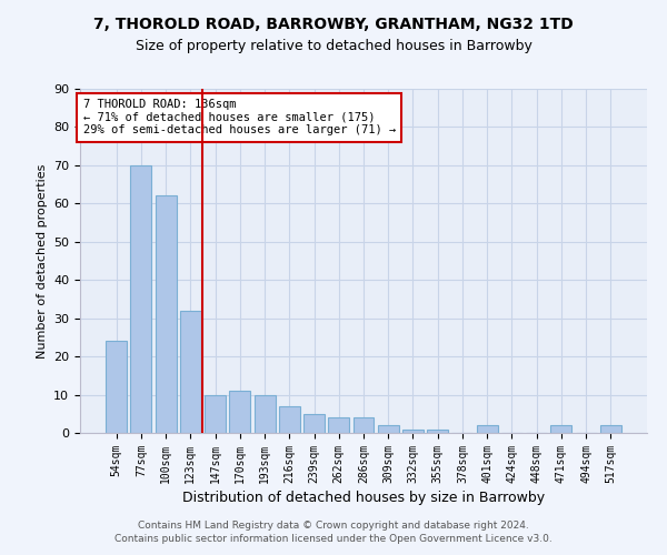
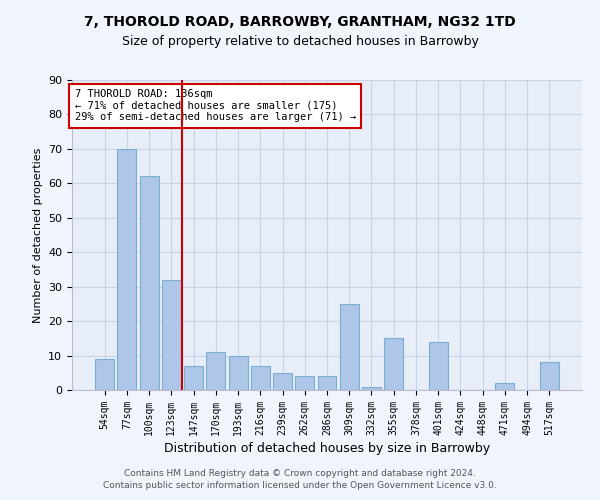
54sqm: 24 -> 9
147sqm: 10 -> 7
309sqm: 2 -> 25
355sqm: 1 -> 15
401sqm: 2 -> 14
517sqm: 2 -> 8
